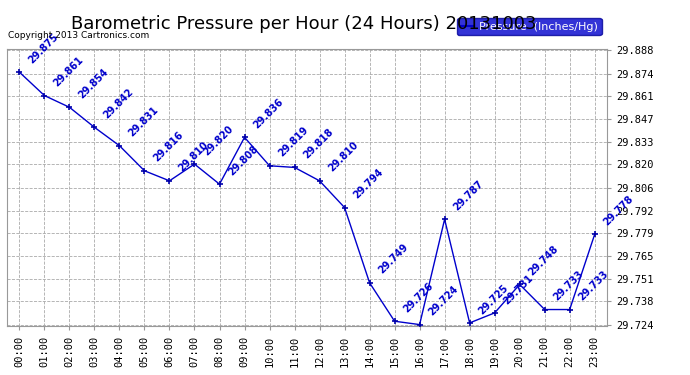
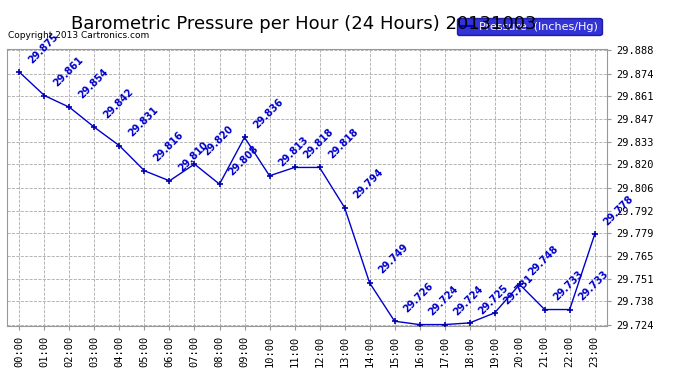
10:00: 29.819 -> 29.813
12:00: 29.810 -> 29.818
17:00: 29.787 -> 29.724
